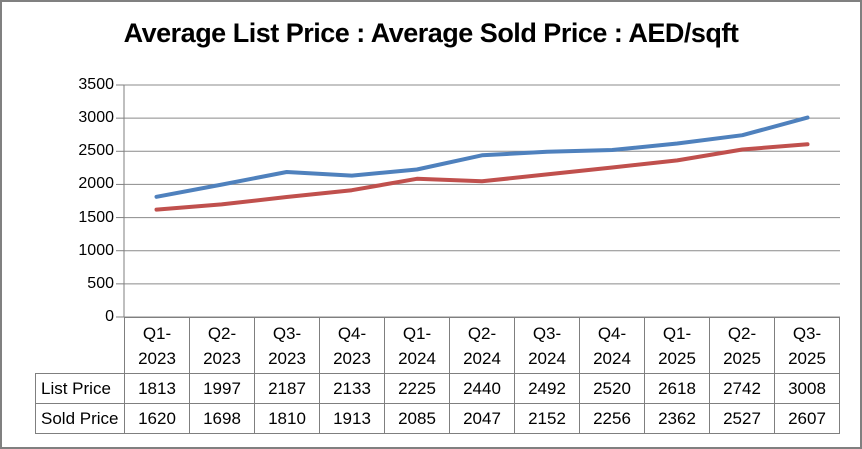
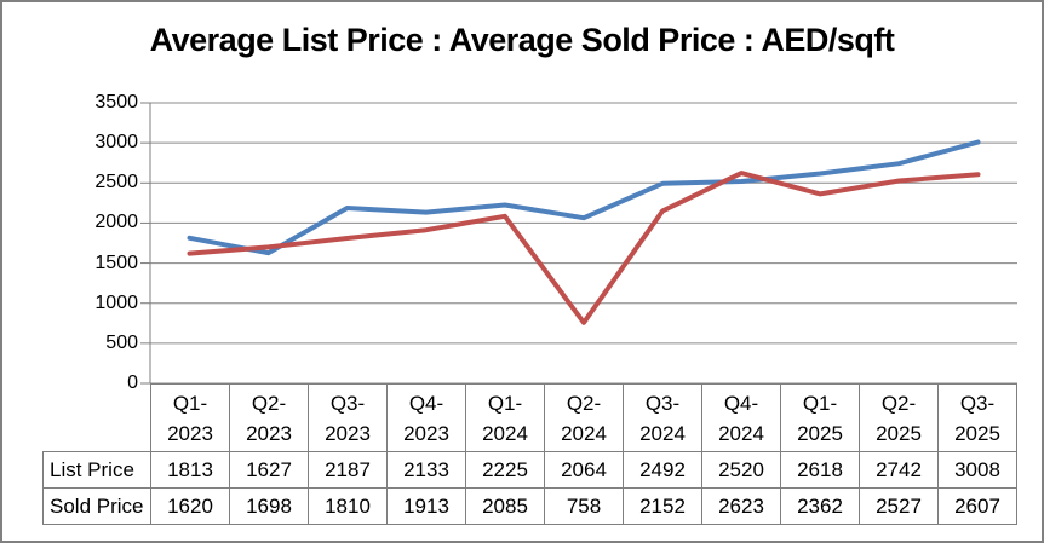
List Price/Q2-2023: 1997 -> 1627
List Price/Q2-2024: 2440 -> 2064
Sold Price/Q2-2024: 2047 -> 758
Sold Price/Q4-2024: 2256 -> 2623
